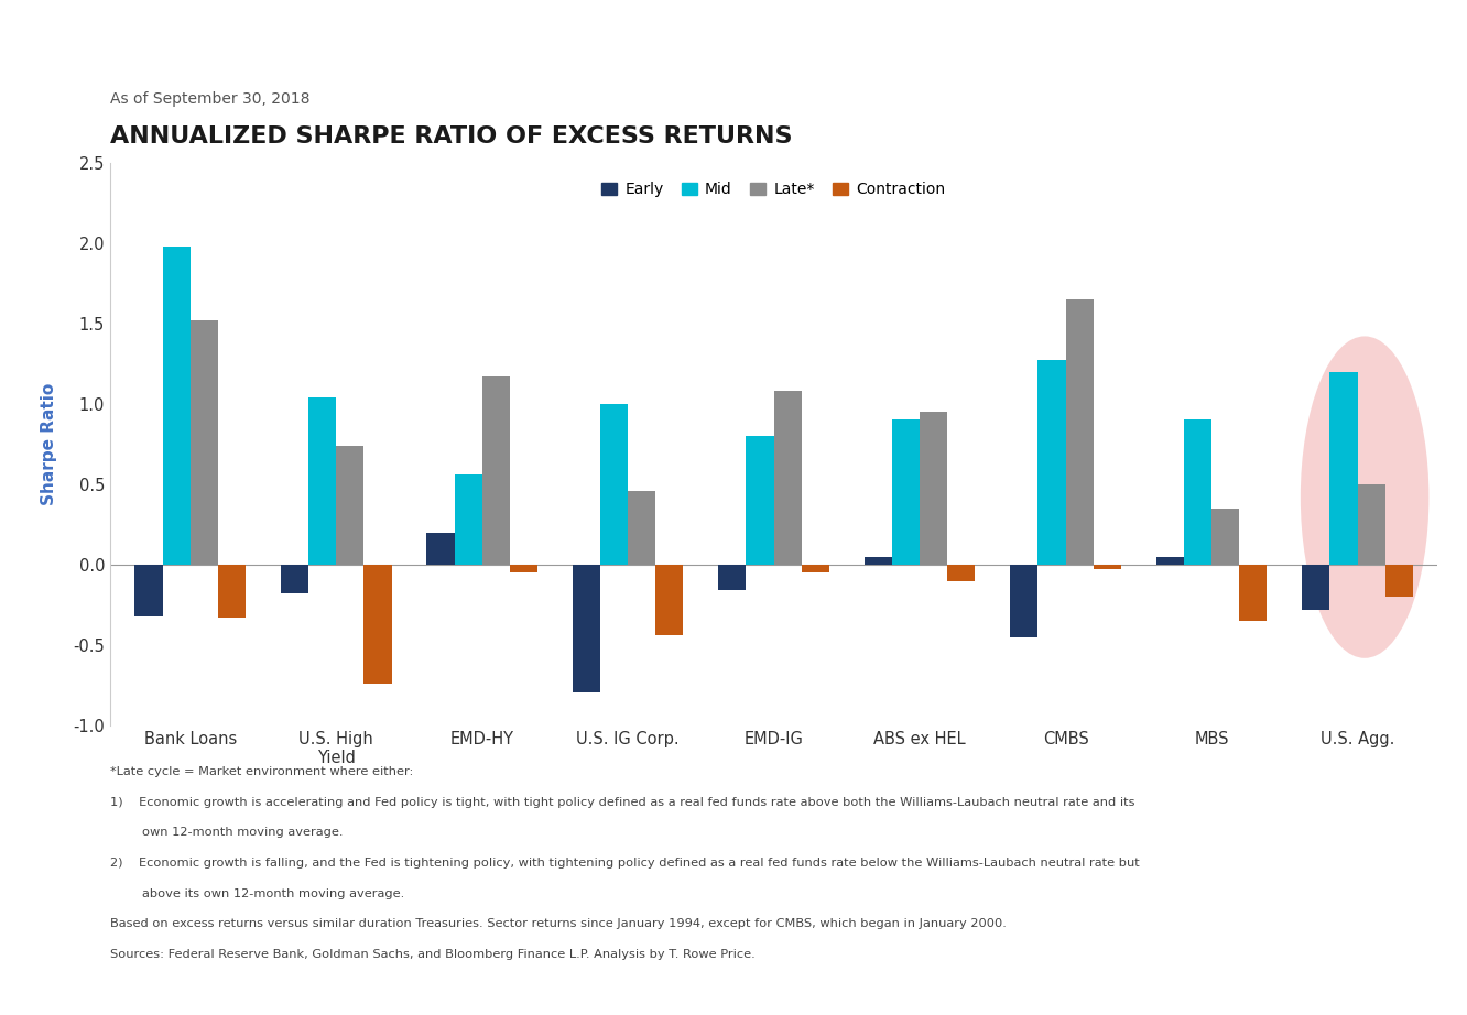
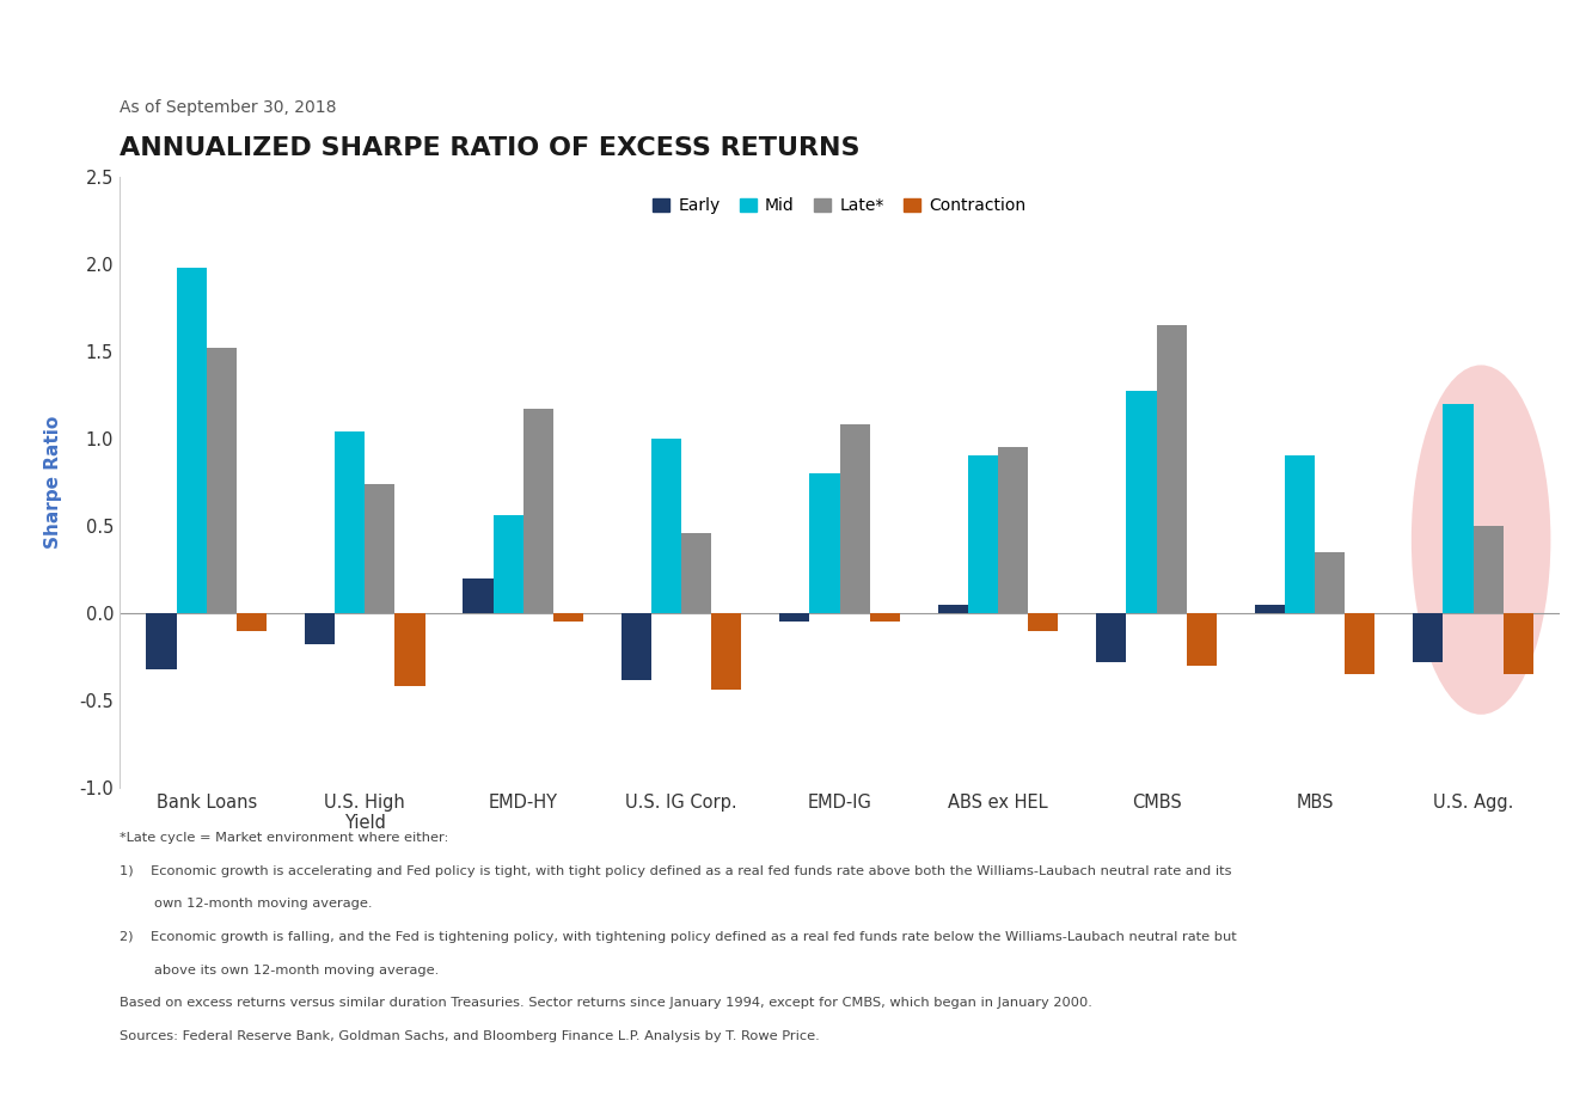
Contraction/Bank Loans: -0.33 -> -0.10
Contraction/U.S. High Yield: -0.74 -> -0.42
Early/U.S. IG Corp.: -0.79 -> -0.38
Early/EMD-IG: -0.16 -> -0.05
Early/CMBS: -0.45 -> -0.28
Contraction/CMBS: -0.03 -> -0.30
Contraction/U.S. Agg.: -0.20 -> -0.35
